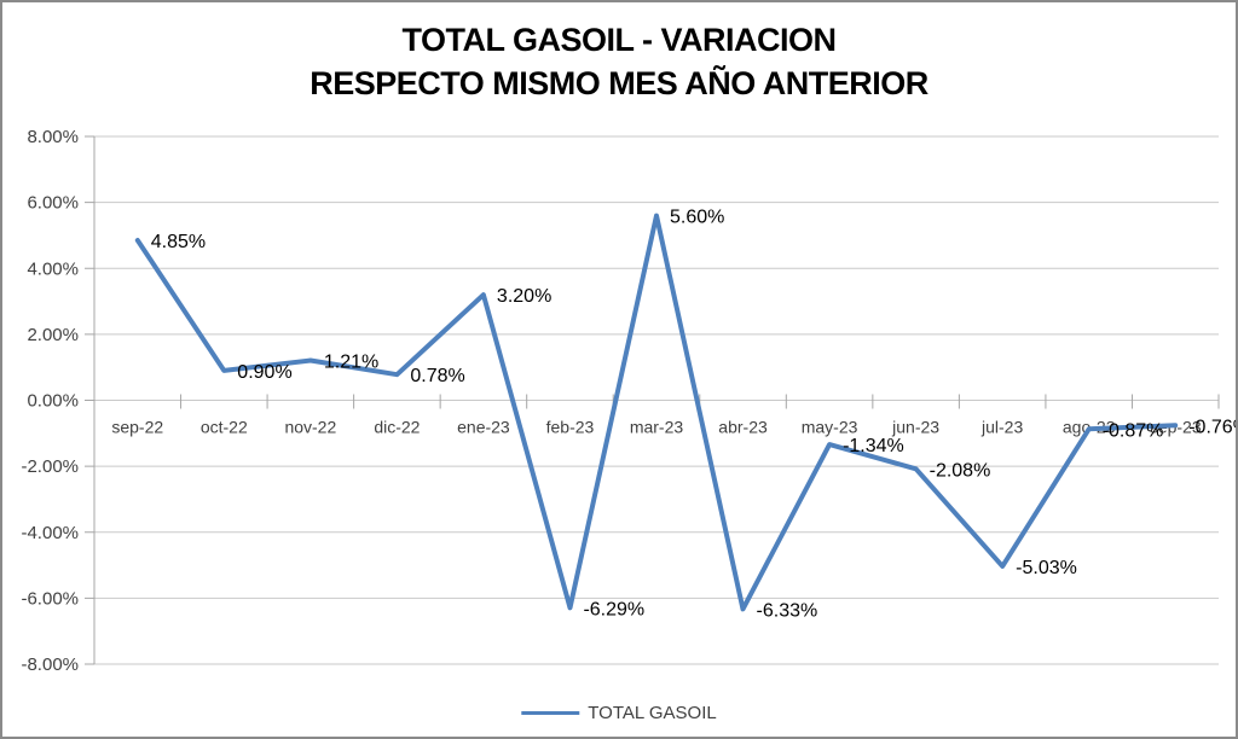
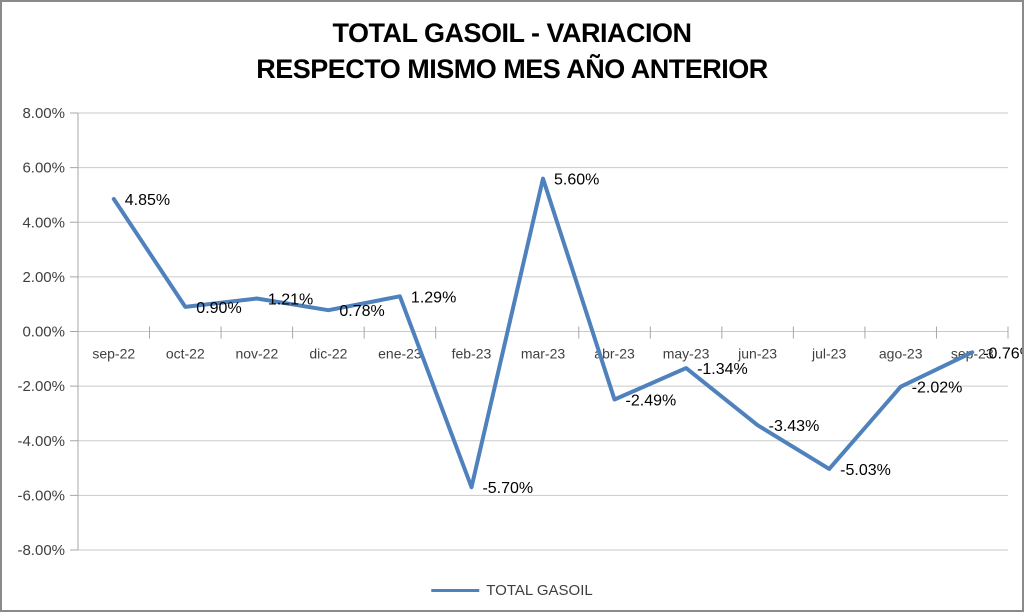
ene-23: 3.20% -> 1.29%
feb-23: -6.29% -> -5.70%
abr-23: -6.33% -> -2.49%
jun-23: -2.08% -> -3.43%
ago-23: -0.87% -> -2.02%
